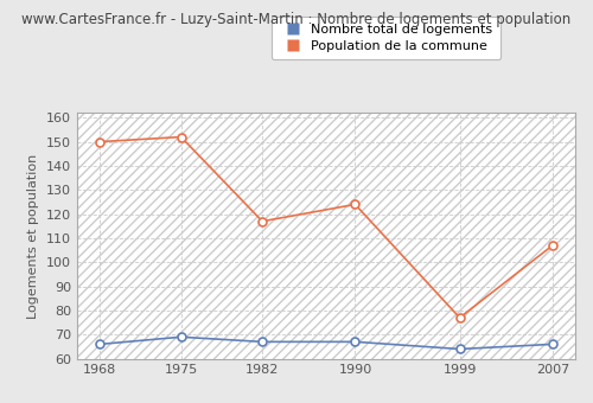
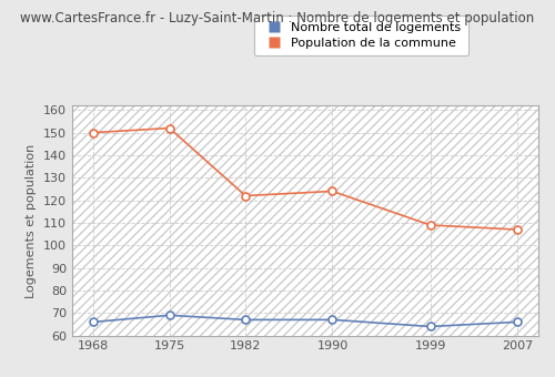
Population de la commune/1982: 117 -> 122
Population de la commune/1999: 77 -> 109
